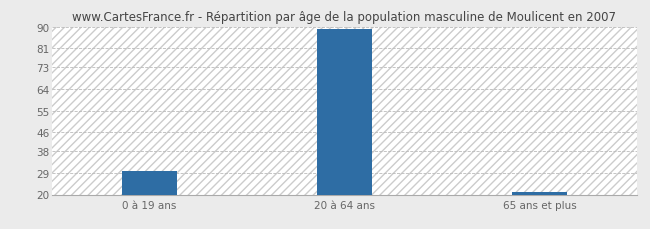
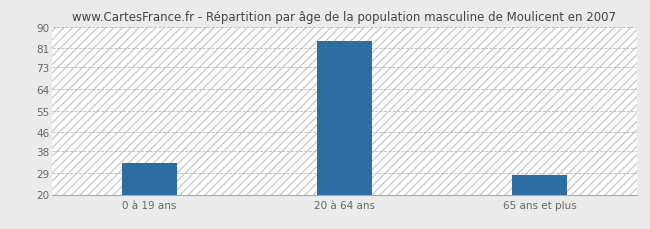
0 à 19 ans: 30 -> 33
20 à 64 ans: 89 -> 84
65 ans et plus: 21 -> 28
